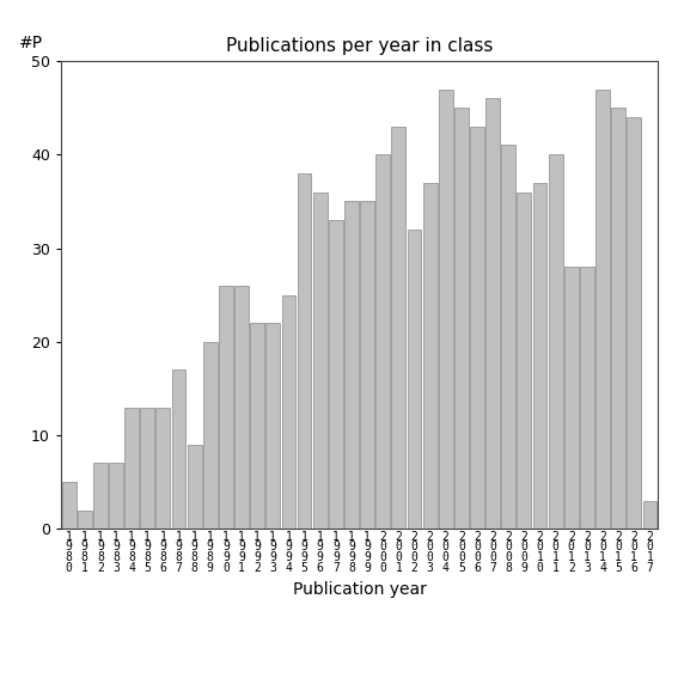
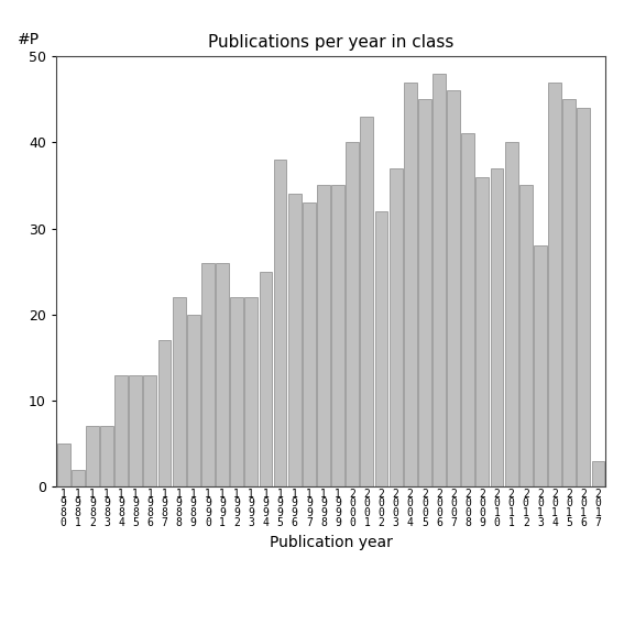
1 9 8 8: 9 -> 22
1 9 9 6: 36 -> 34
2 0 0 6: 43 -> 48
2 0 1 2: 28 -> 35
